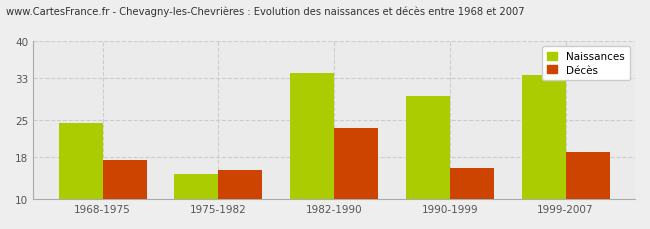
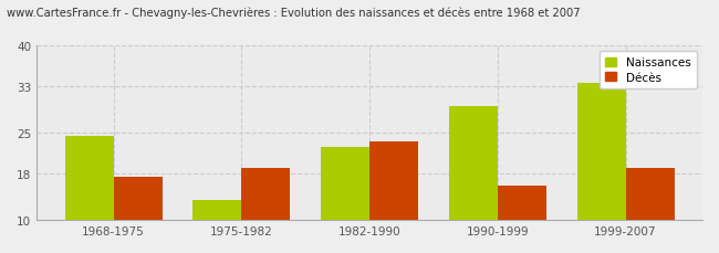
Naissances/1975-1982: 14.8 -> 13.5
Décès/1975-1982: 15.6 -> 19.0
Naissances/1982-1990: 34.0 -> 22.5
